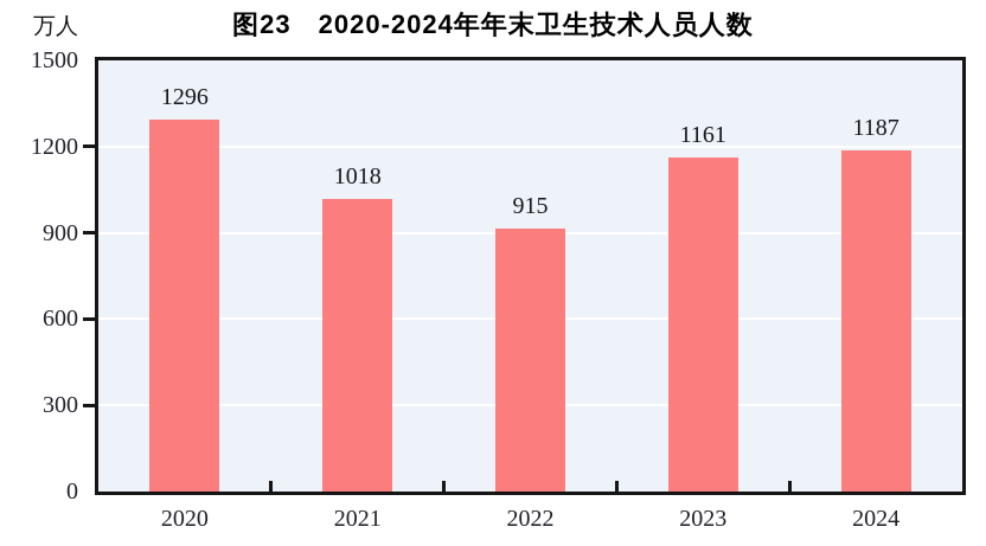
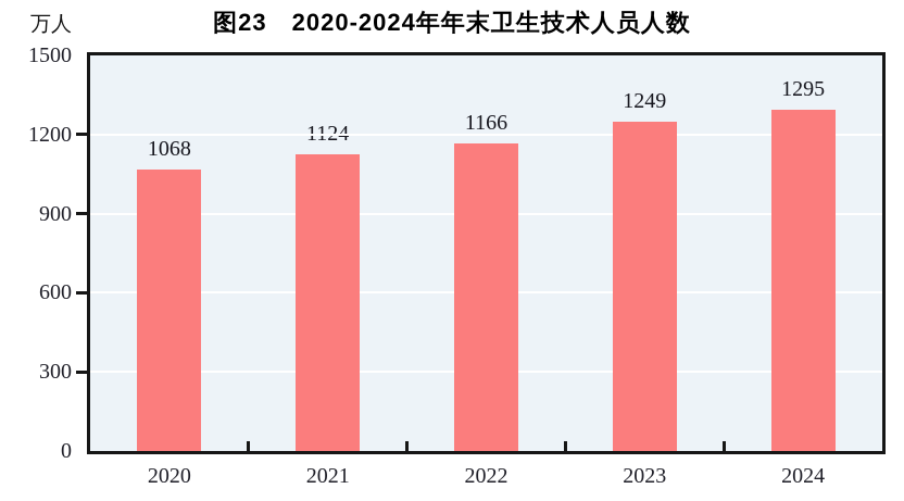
2020: 1296 -> 1068
2021: 1018 -> 1124
2022: 915 -> 1166
2023: 1161 -> 1249
2024: 1187 -> 1295
